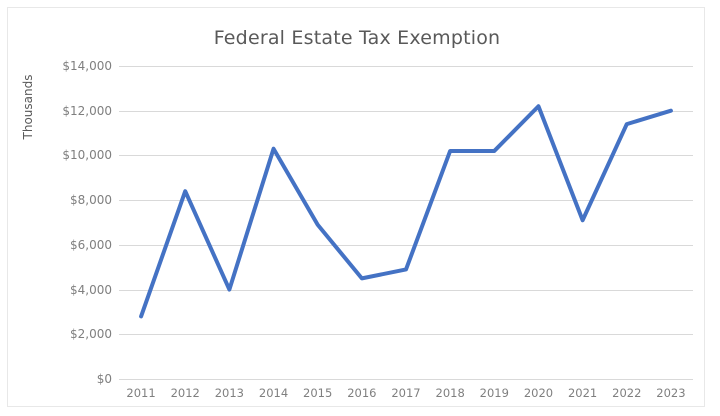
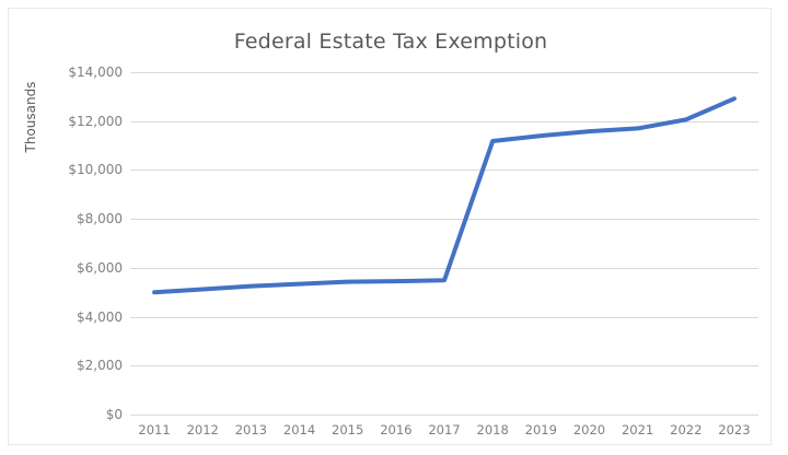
2011: $2800 -> $5000
2012: $8400 -> $5100
2013: $4000 -> $5200
2014: $10300 -> $5300
2015: $6900 -> $5400
2016: $4500 -> $5400
2017: $4900 -> $5500
2018: $10200 -> $11200
2019: $10200 -> $11400
2020: $12200 -> $11600
2021: $7100 -> $11700
2022: $11400 -> $12100
2023: $12000 -> $12900
